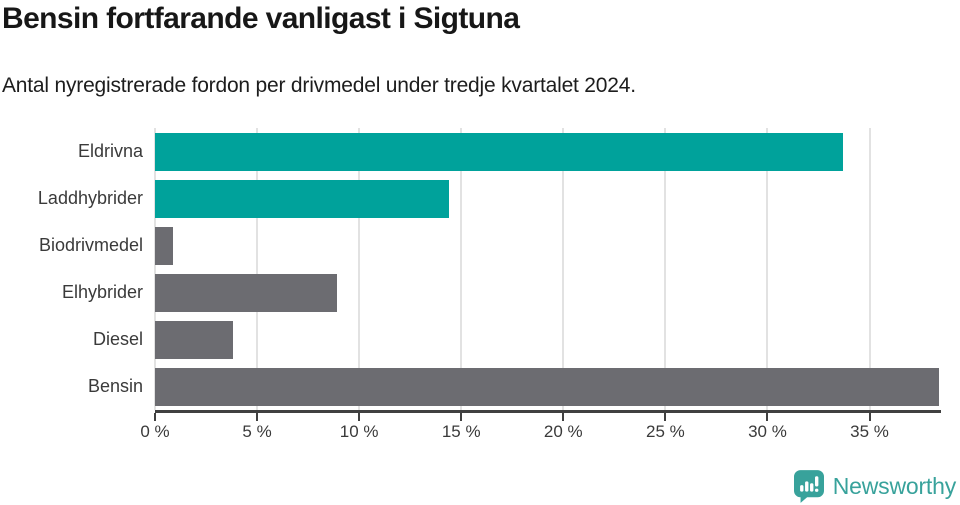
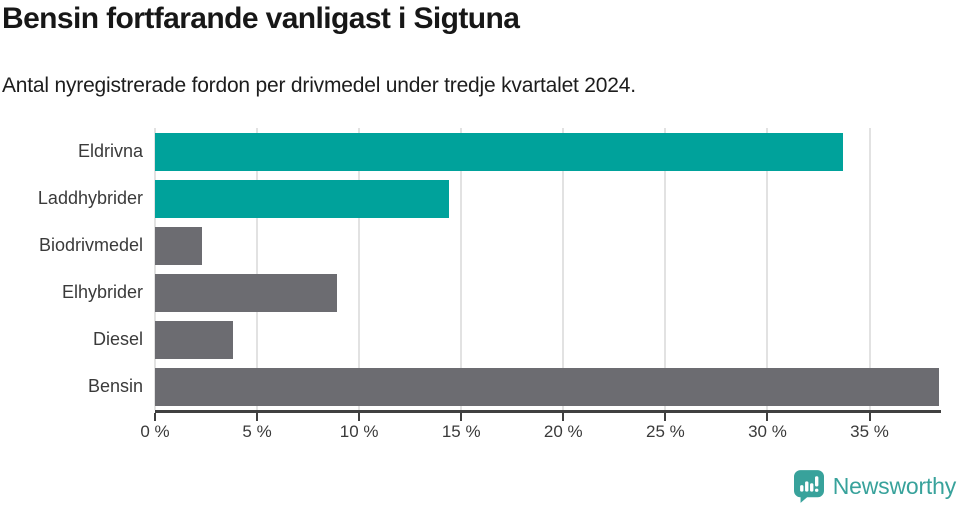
Biodrivmedel: 0.9% -> 2.3%
